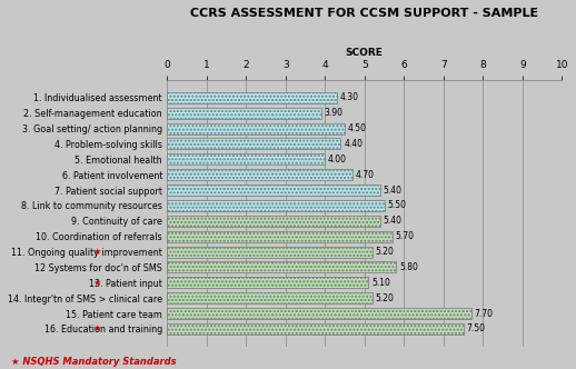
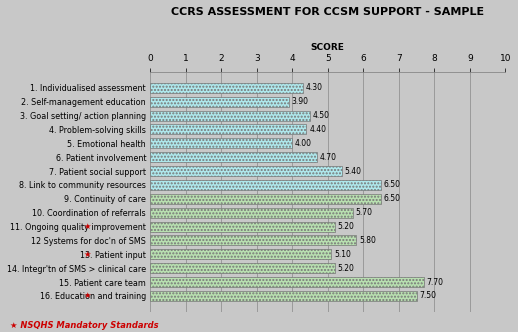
8. Link to community resources: 5.50 -> 6.50
9. Continuity of care: 5.40 -> 6.50
